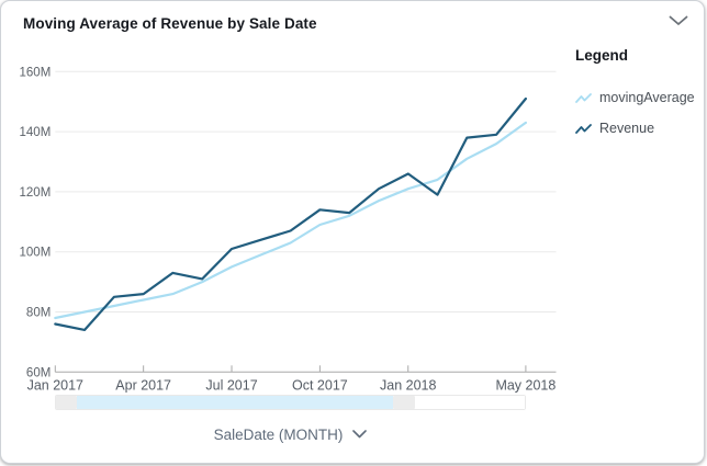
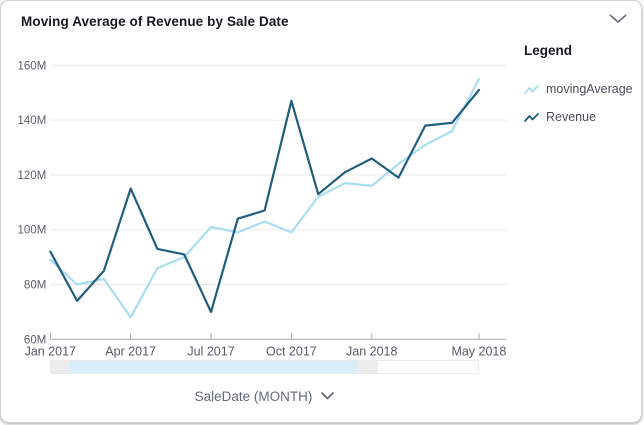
movingAverage/Jan 2017: 78M -> 89M
Revenue/Jan 2017: 76M -> 92M
movingAverage/Apr 2017: 84M -> 68M
Revenue/Apr 2017: 86M -> 115M
movingAverage/Jul 2017: 95M -> 101M
Revenue/Jul 2017: 101M -> 70M
movingAverage/Oct 2017: 109M -> 99M
Revenue/Oct 2017: 114M -> 147M
movingAverage/Jan 2018: 121M -> 116M
movingAverage/May 2018: 143M -> 155M
